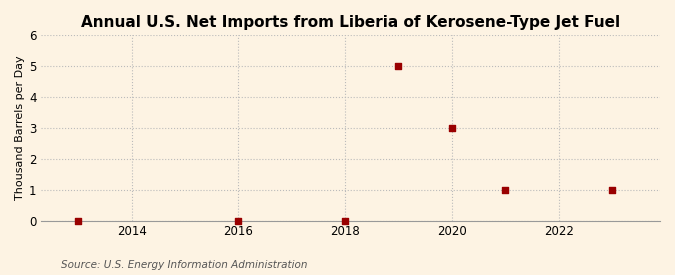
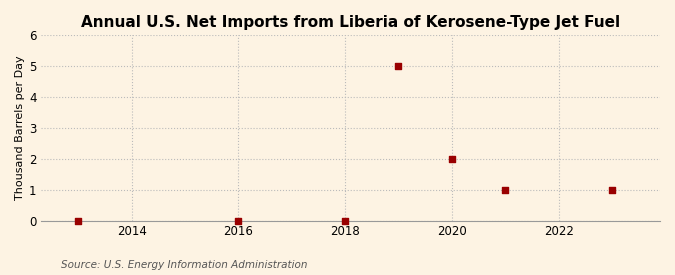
2020: 3 -> 2
